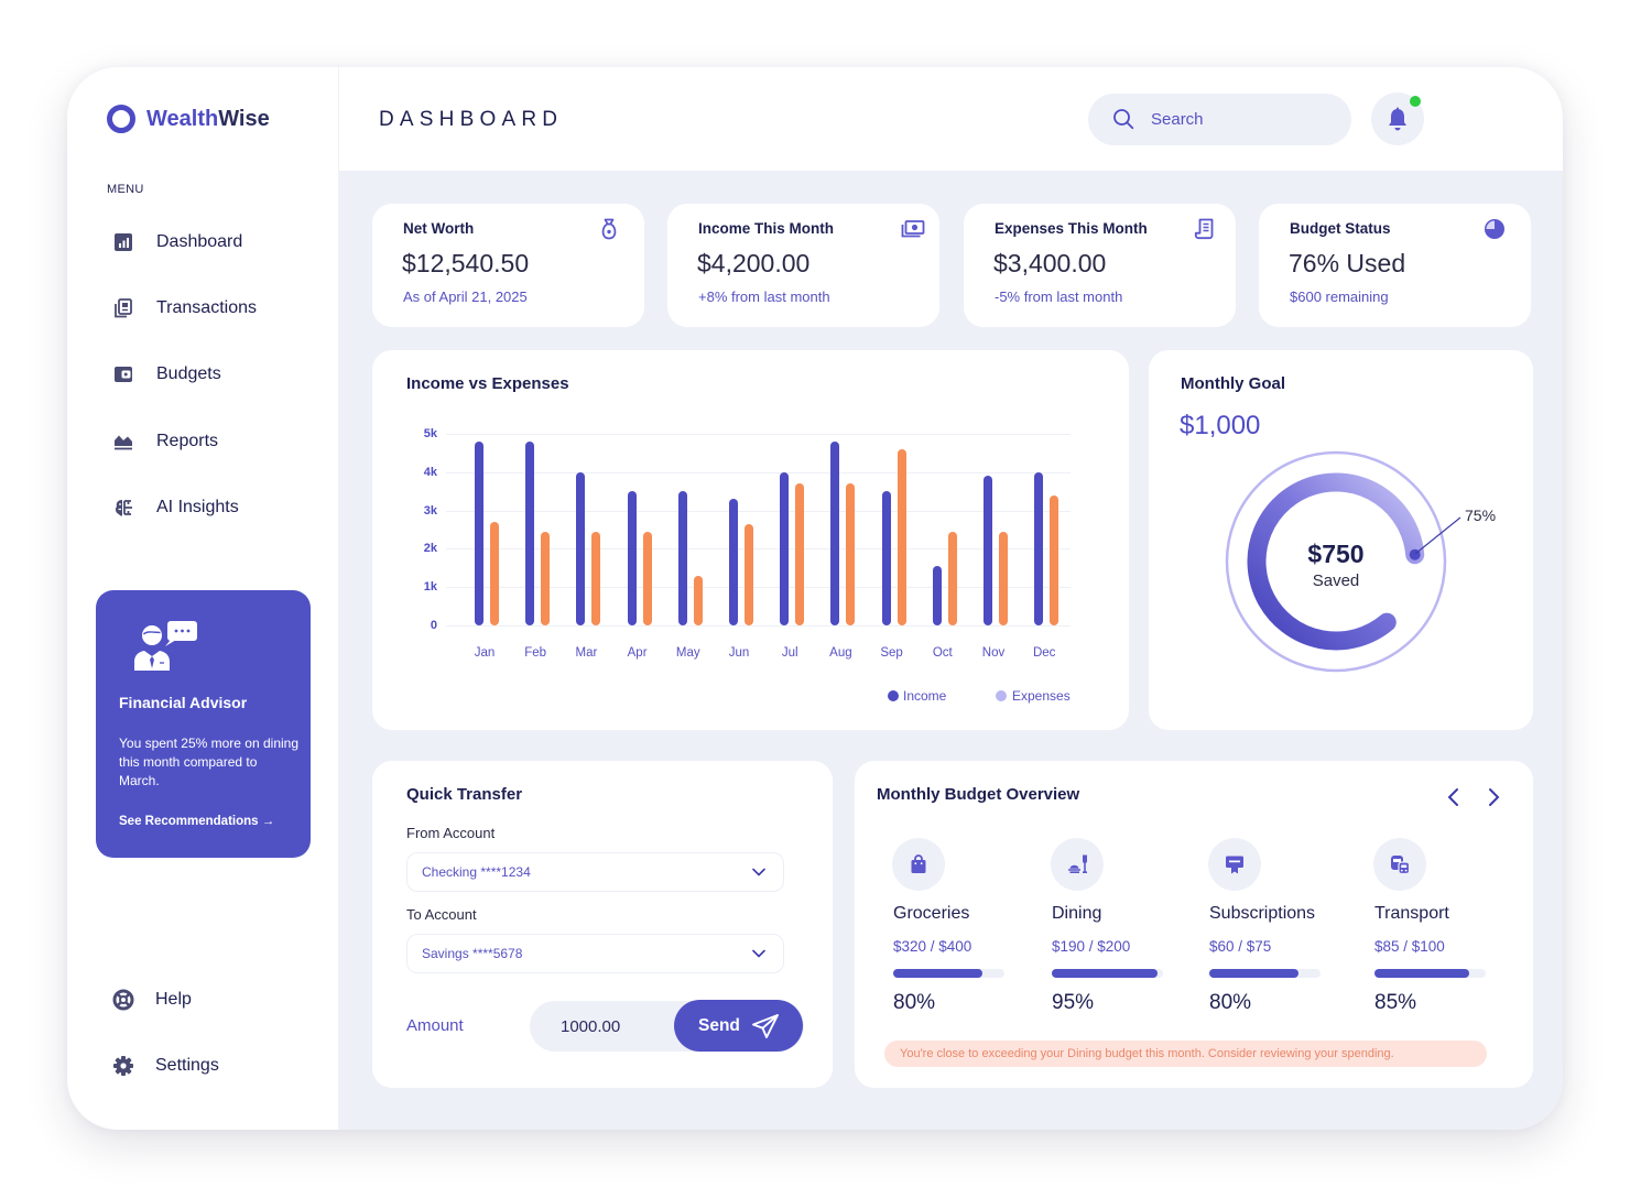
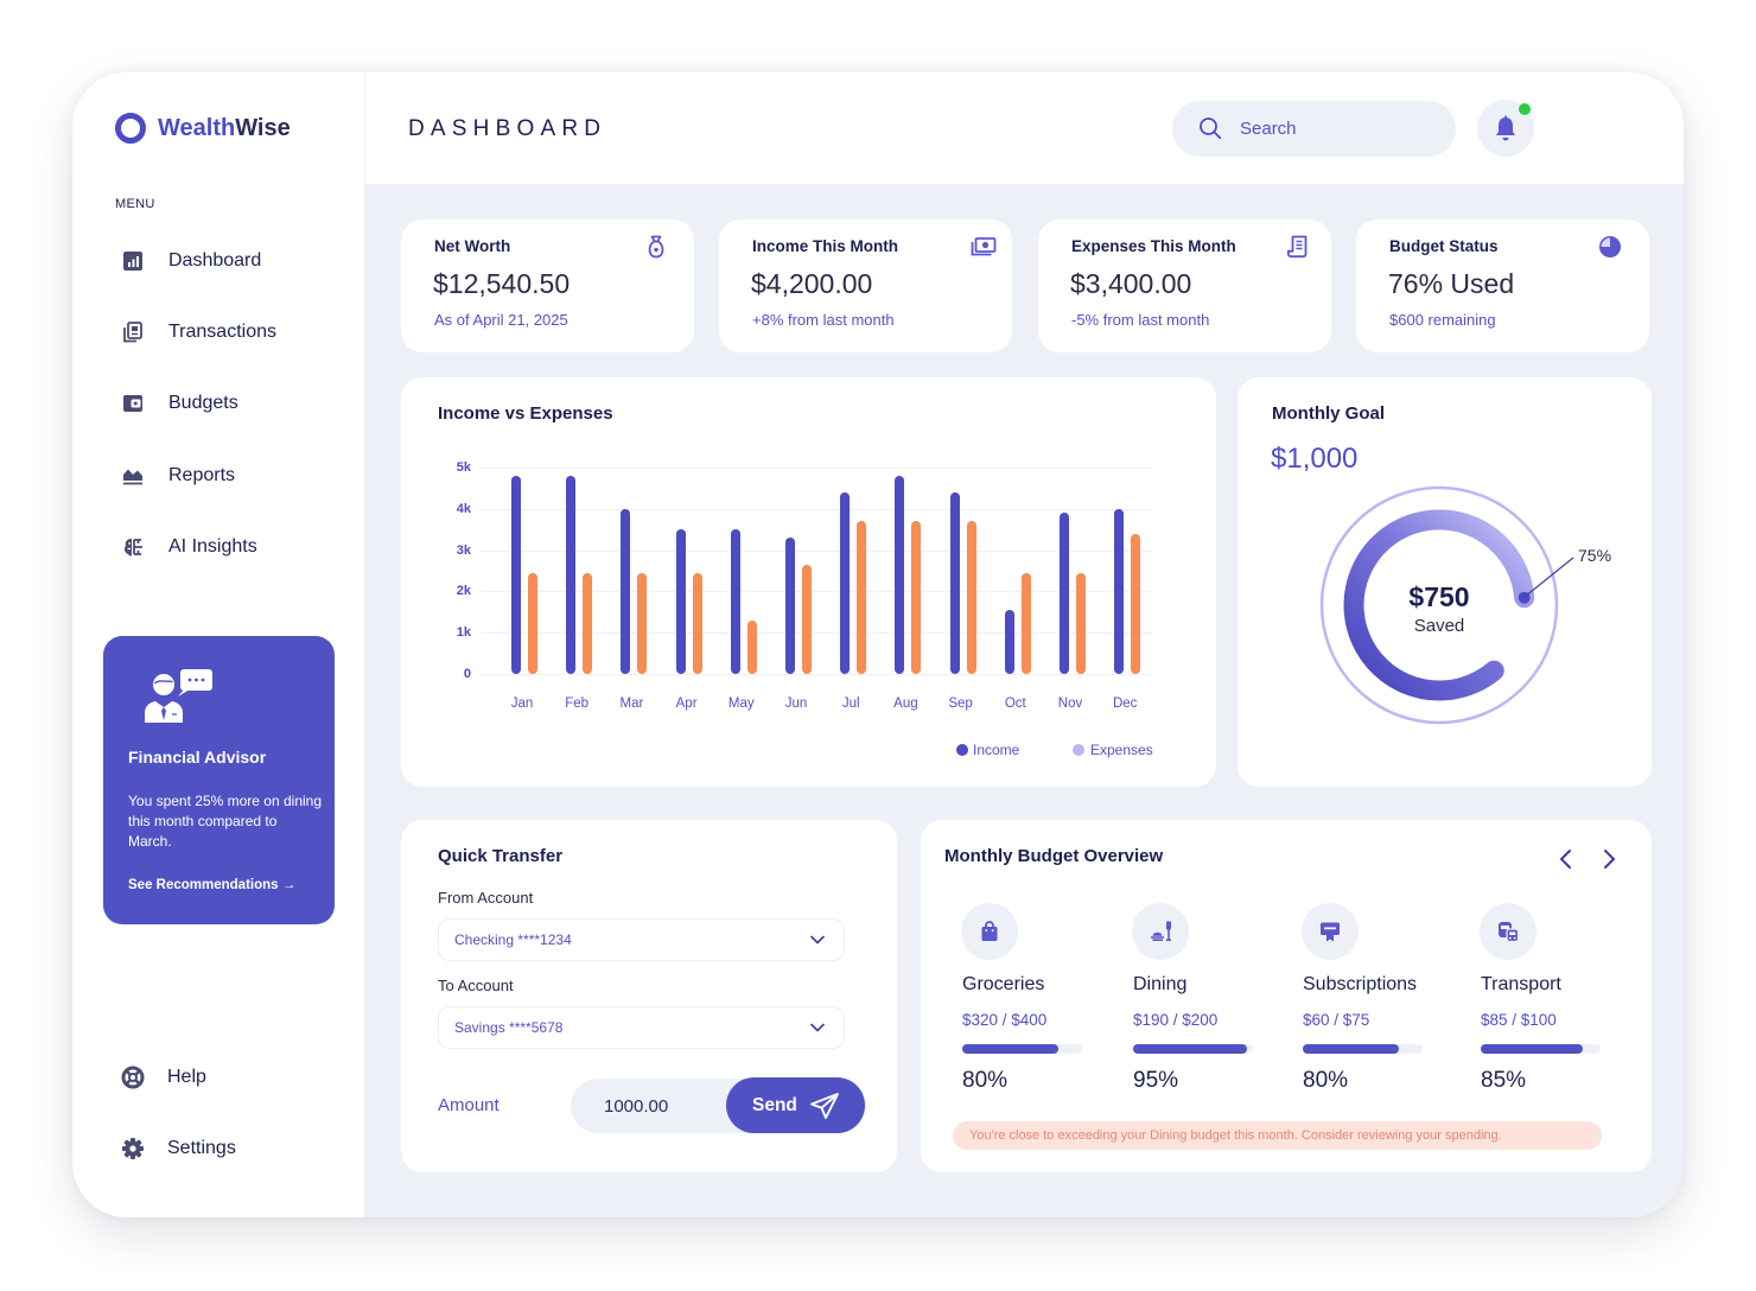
Expenses/Jan: 2.7k -> 2.4k
Income/Jul: 4.0k -> 4.4k
Income/Sep: 3.5k -> 4.4k
Expenses/Sep: 4.6k -> 3.7k
